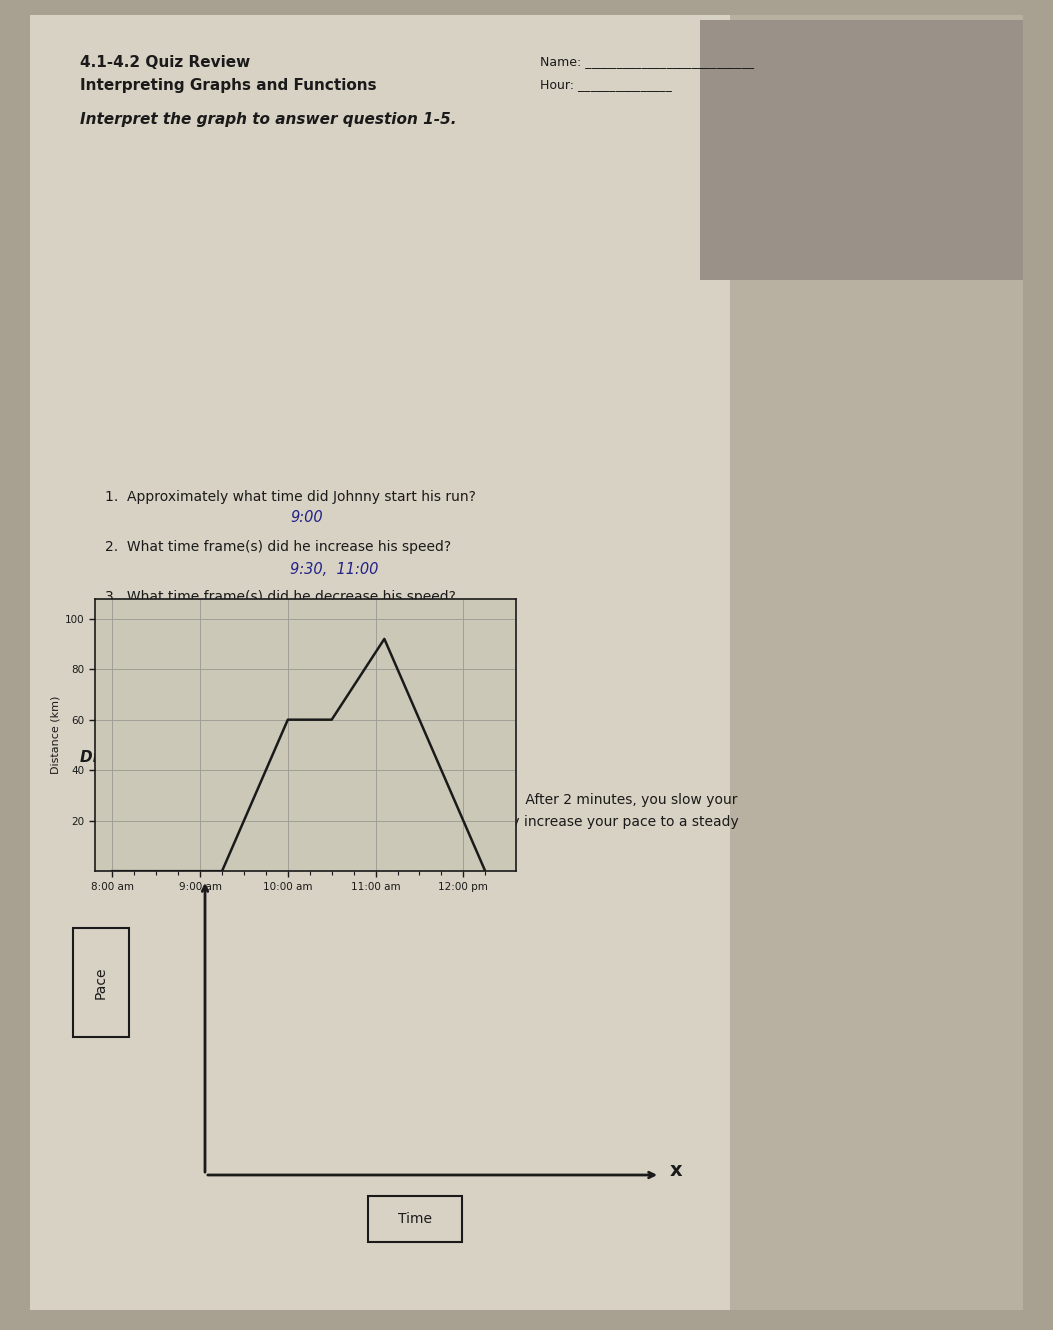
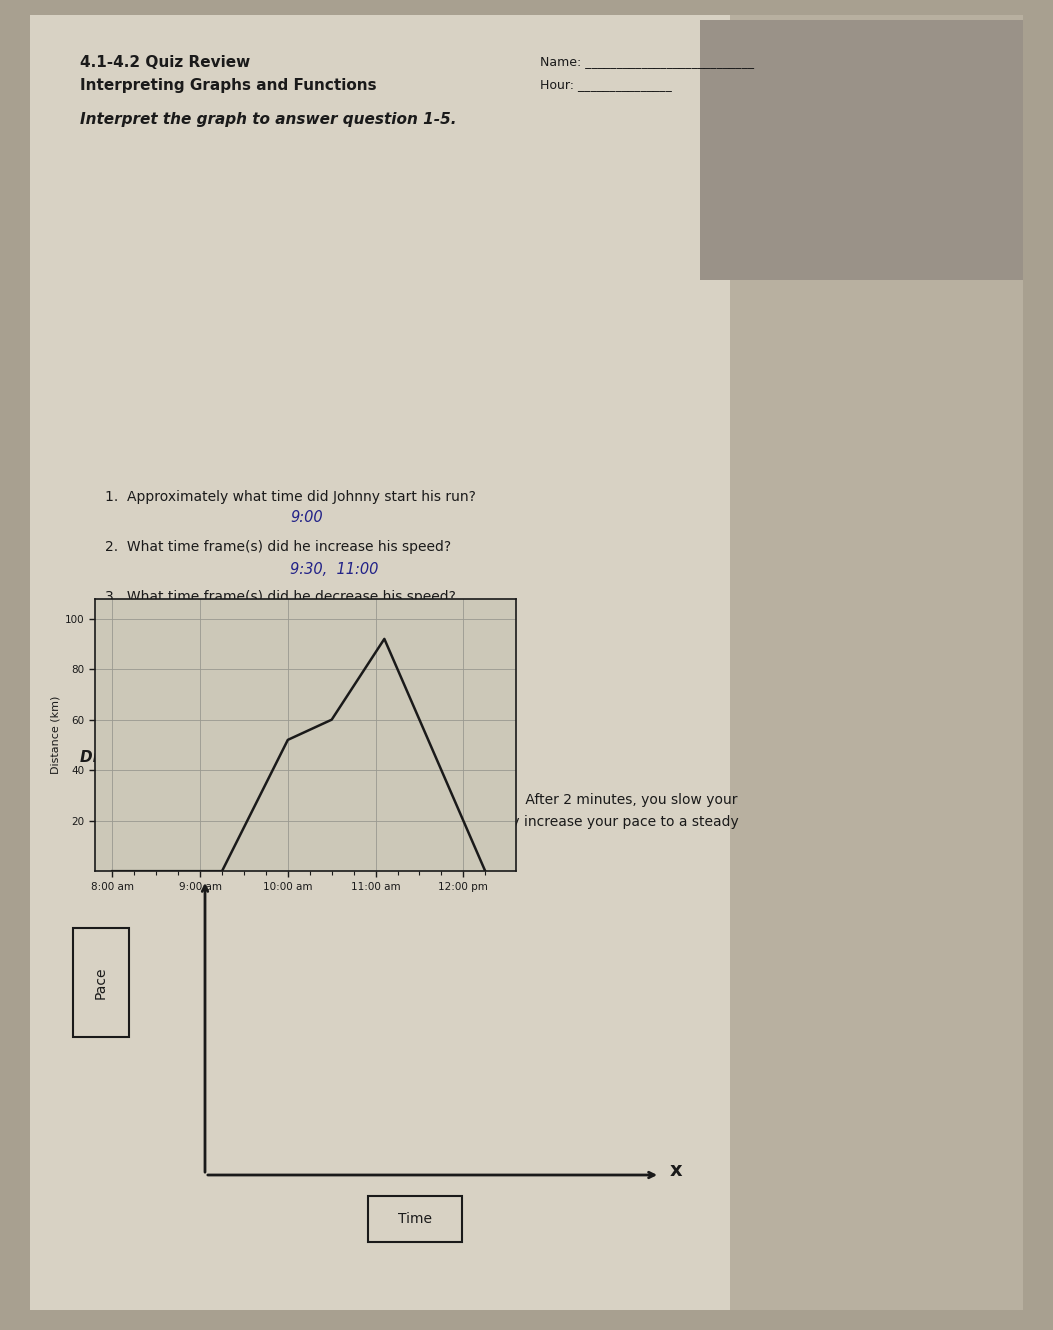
10:00 am: 60 -> 52
